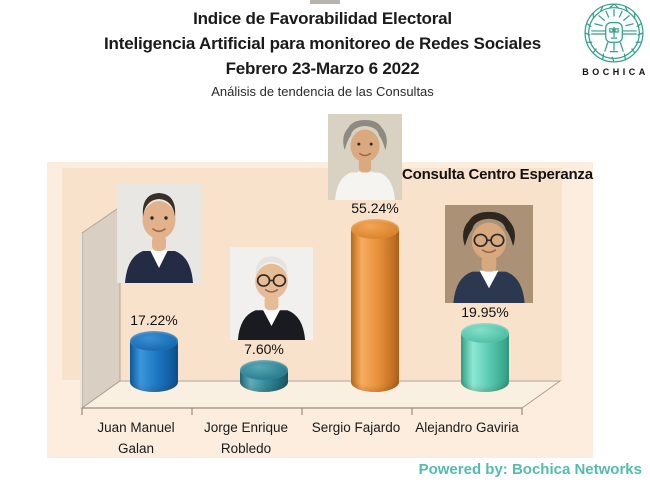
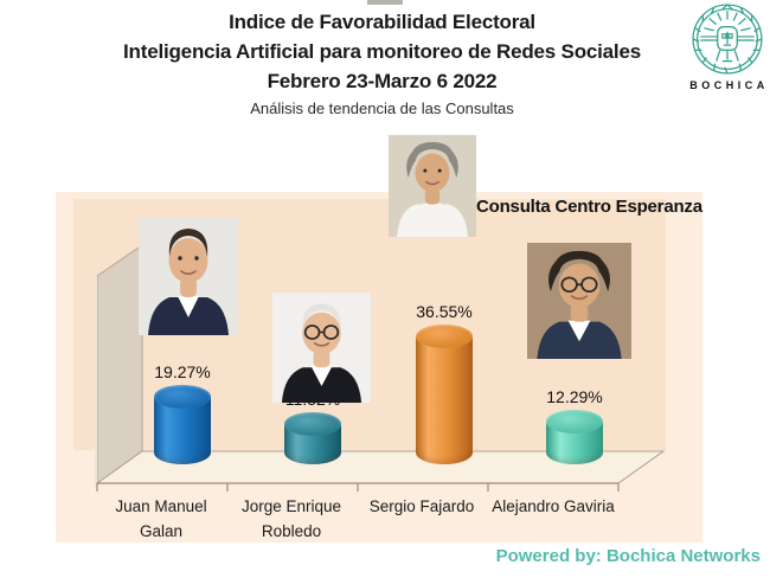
Juan Manuel Galan: 17.22% -> 19.27%
Jorge Enrique Robledo: 7.60% -> 11.52%
Sergio Fajardo: 55.24% -> 36.55%
Alejandro Gaviria: 19.95% -> 12.29%
